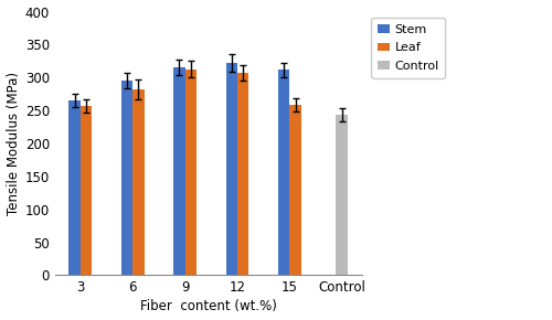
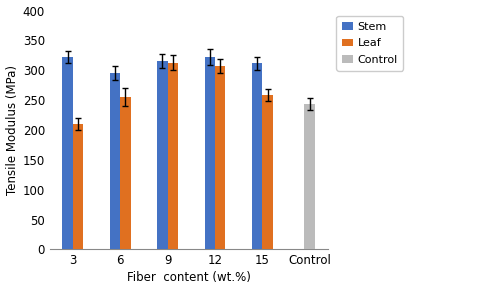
Stem/3: 265 -> 322
Leaf/3: 257 -> 210
Leaf/6: 282 -> 256
